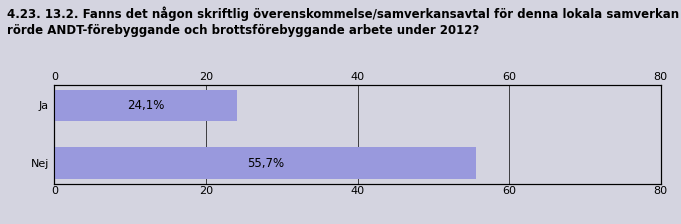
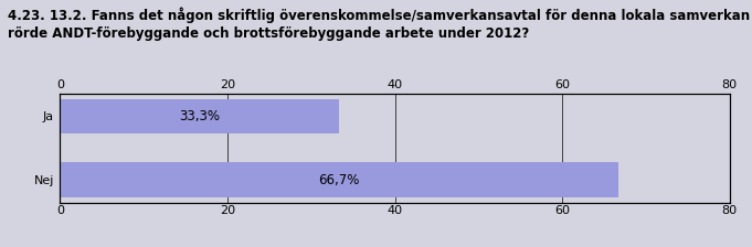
Ja: 24,1% -> 33,3%
Nej: 55,7% -> 66,7%
